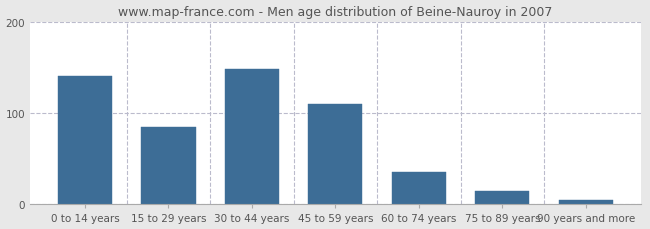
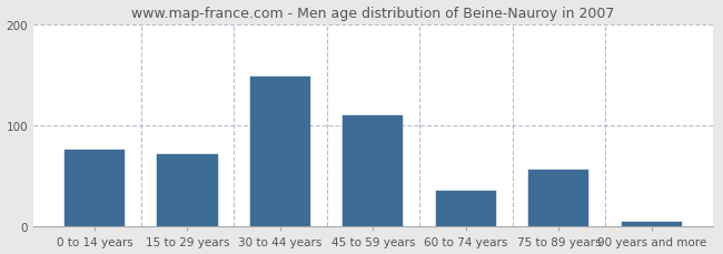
0 to 14 years: 140 -> 76
15 to 29 years: 85 -> 72
75 to 89 years: 15 -> 56
